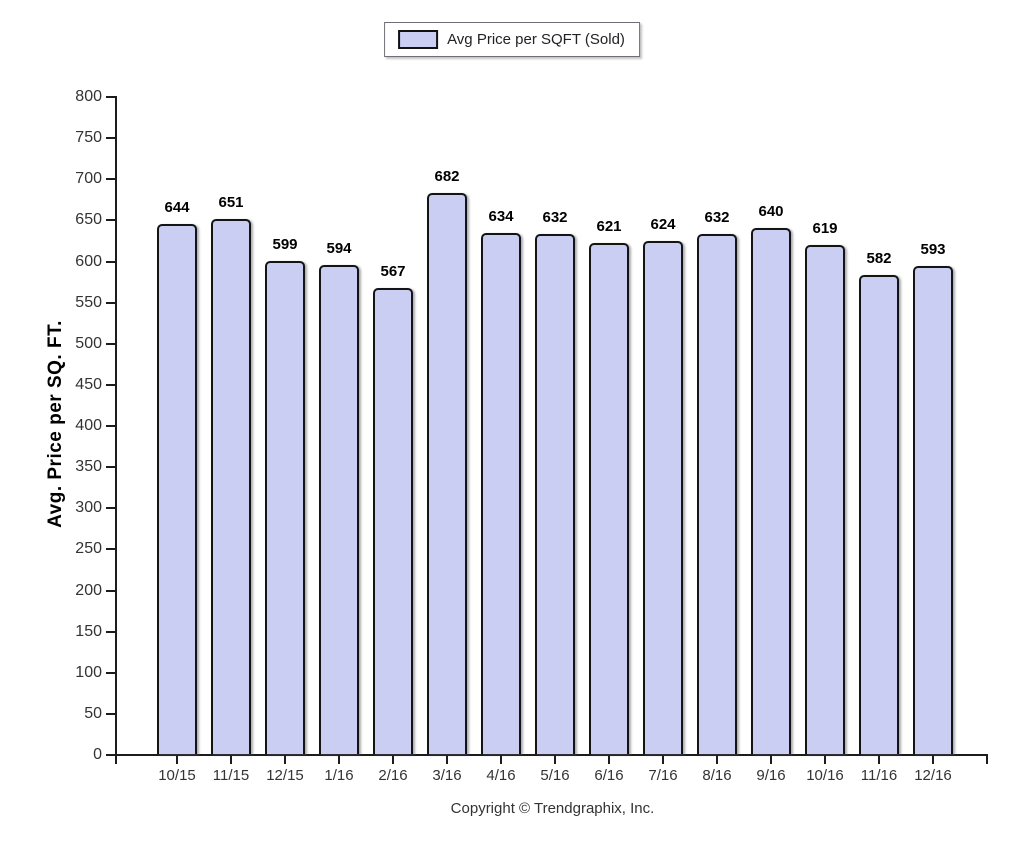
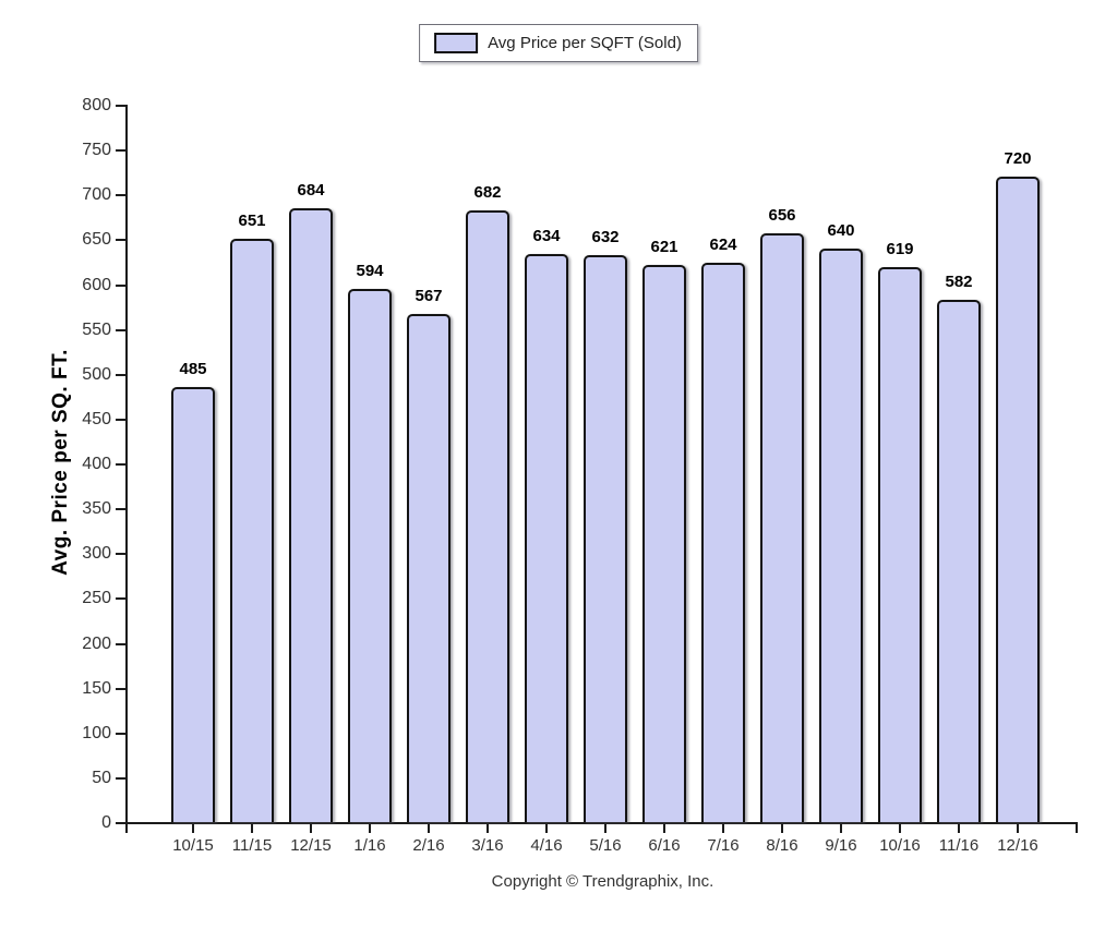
10/15: 644 -> 485
12/15: 599 -> 684
8/16: 632 -> 656
12/16: 593 -> 720
